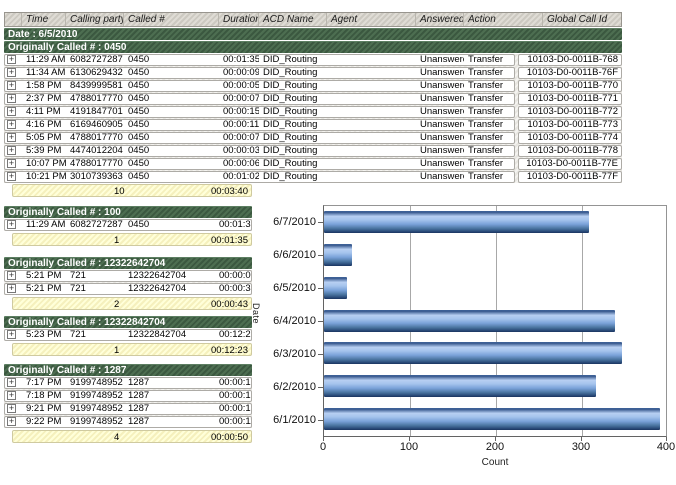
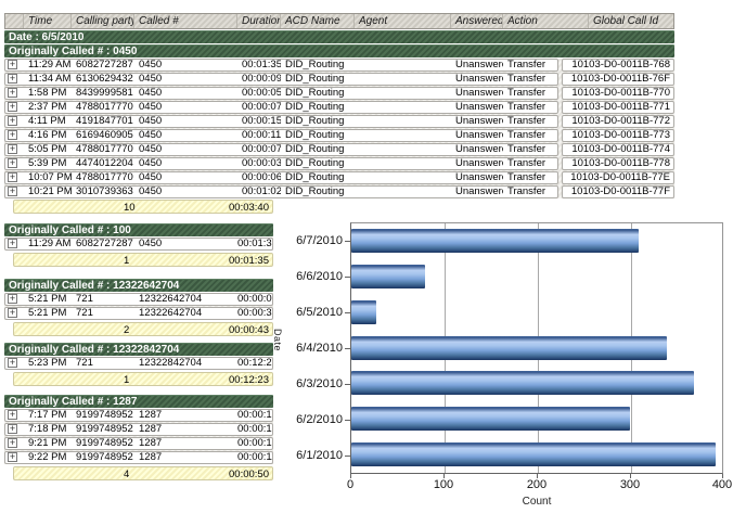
6/6/2010: 30 -> 80
6/3/2010: 350 -> 370
6/2/2010: 320 -> 300
